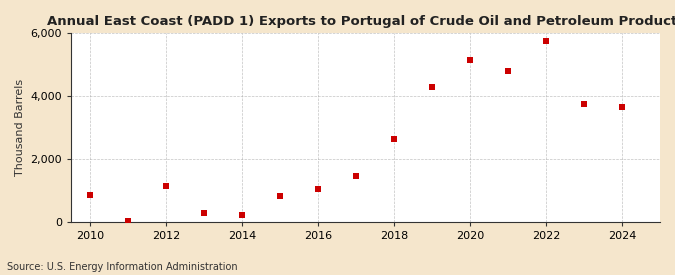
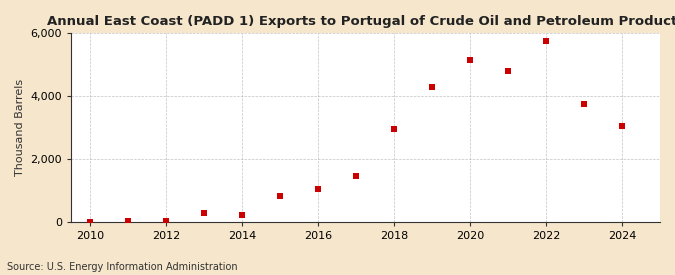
2010: 850 -> 0
2012: 1,150 -> 10
2018: 2,650 -> 2,950
2024: 3,650 -> 3,050
